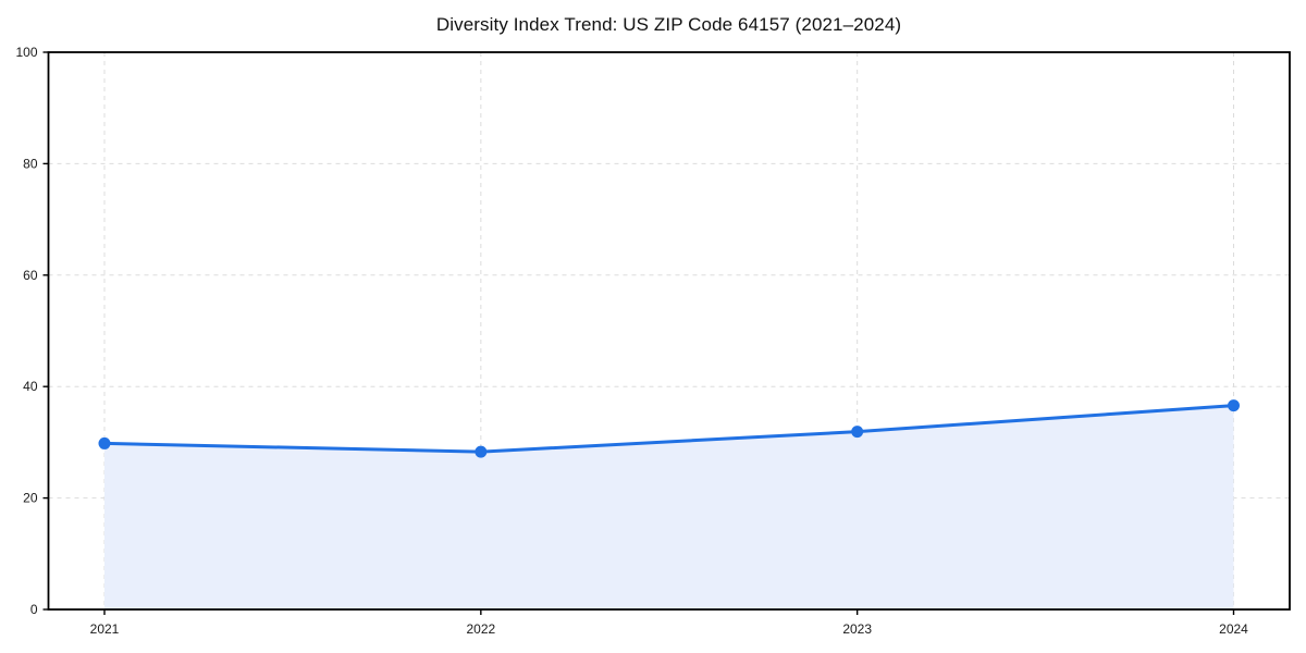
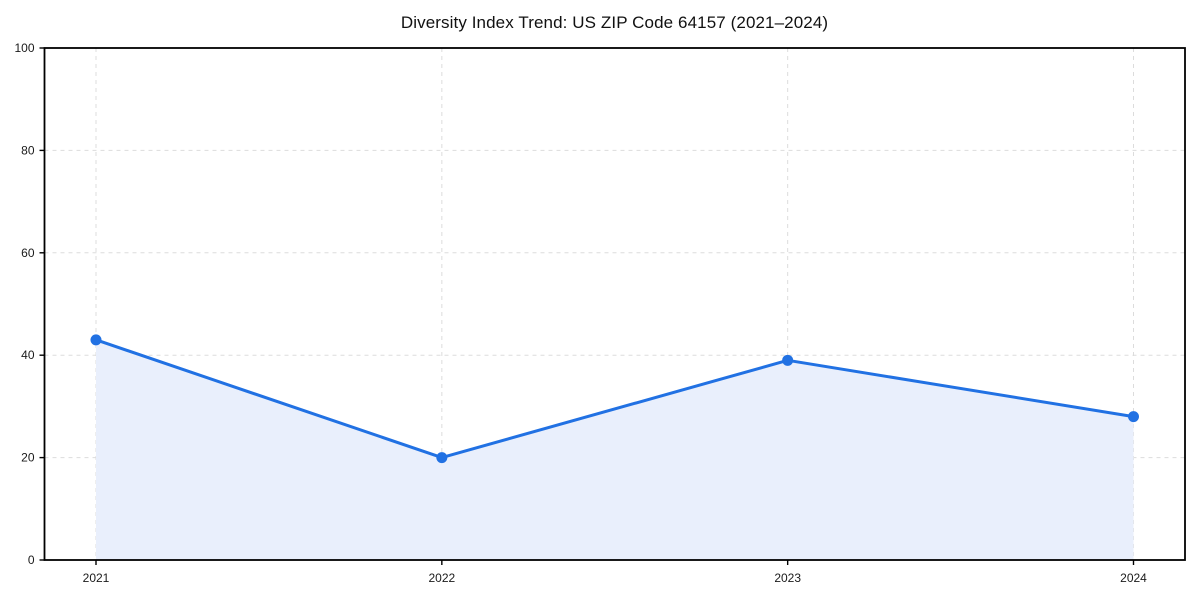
2021: 30 -> 43
2022: 28 -> 20
2023: 32 -> 39
2024: 37 -> 28
